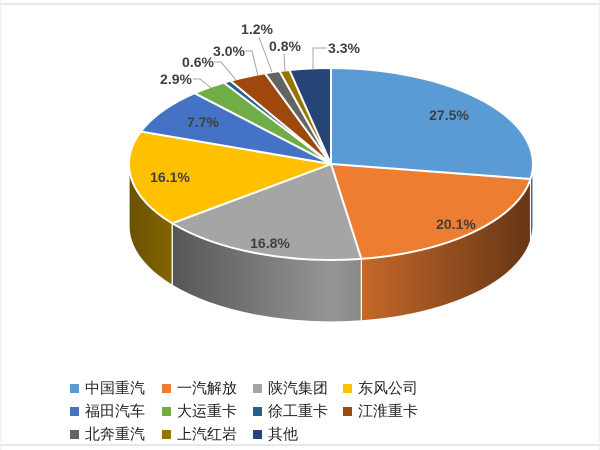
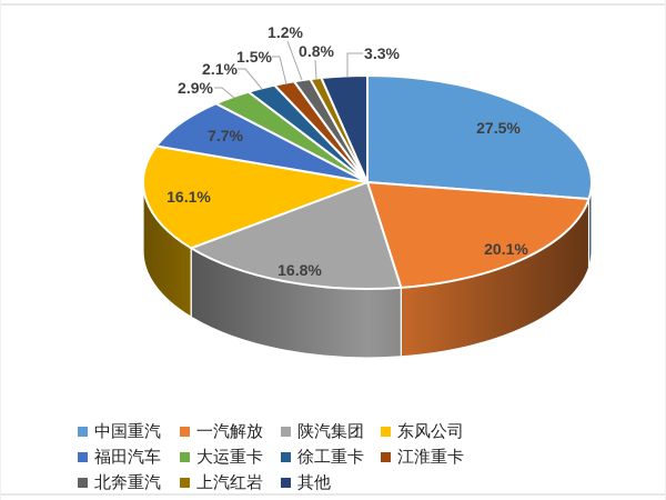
徐工重卡: 0.6% -> 2.1%
江淮重卡: 3.0% -> 1.5%
